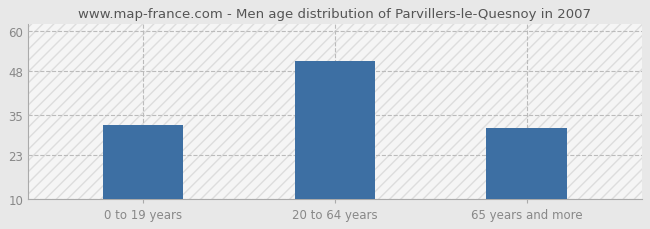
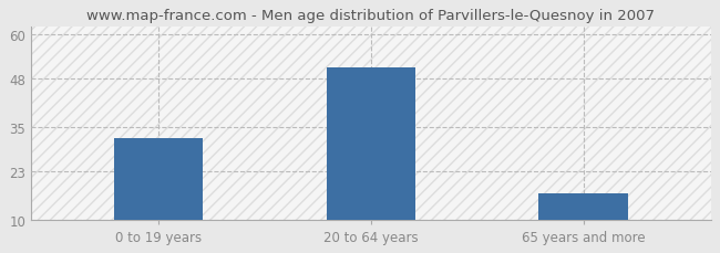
65 years and more: 31 -> 17
